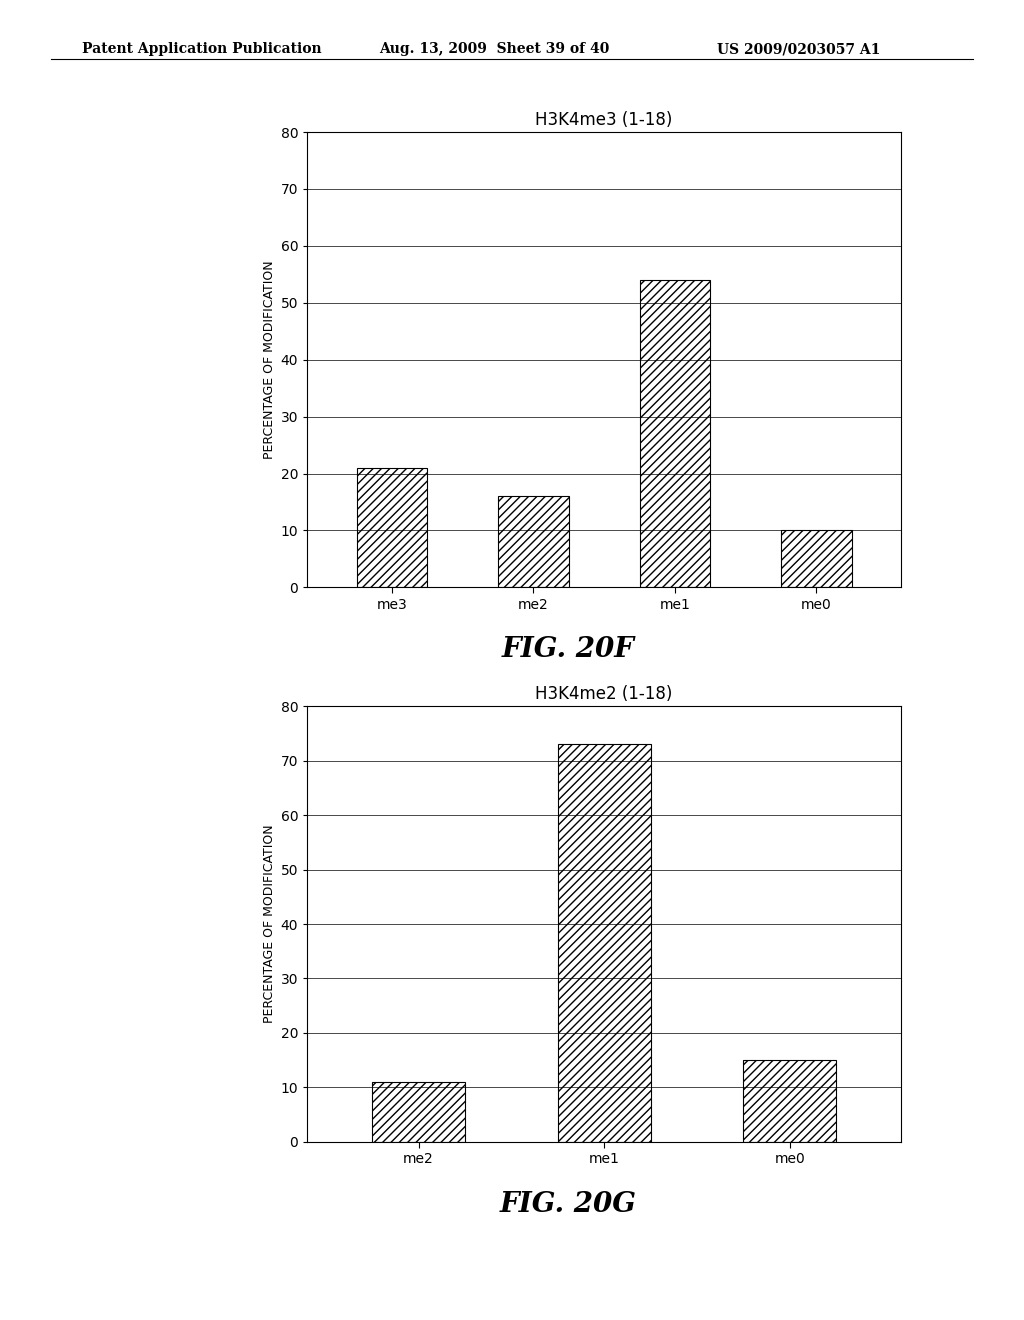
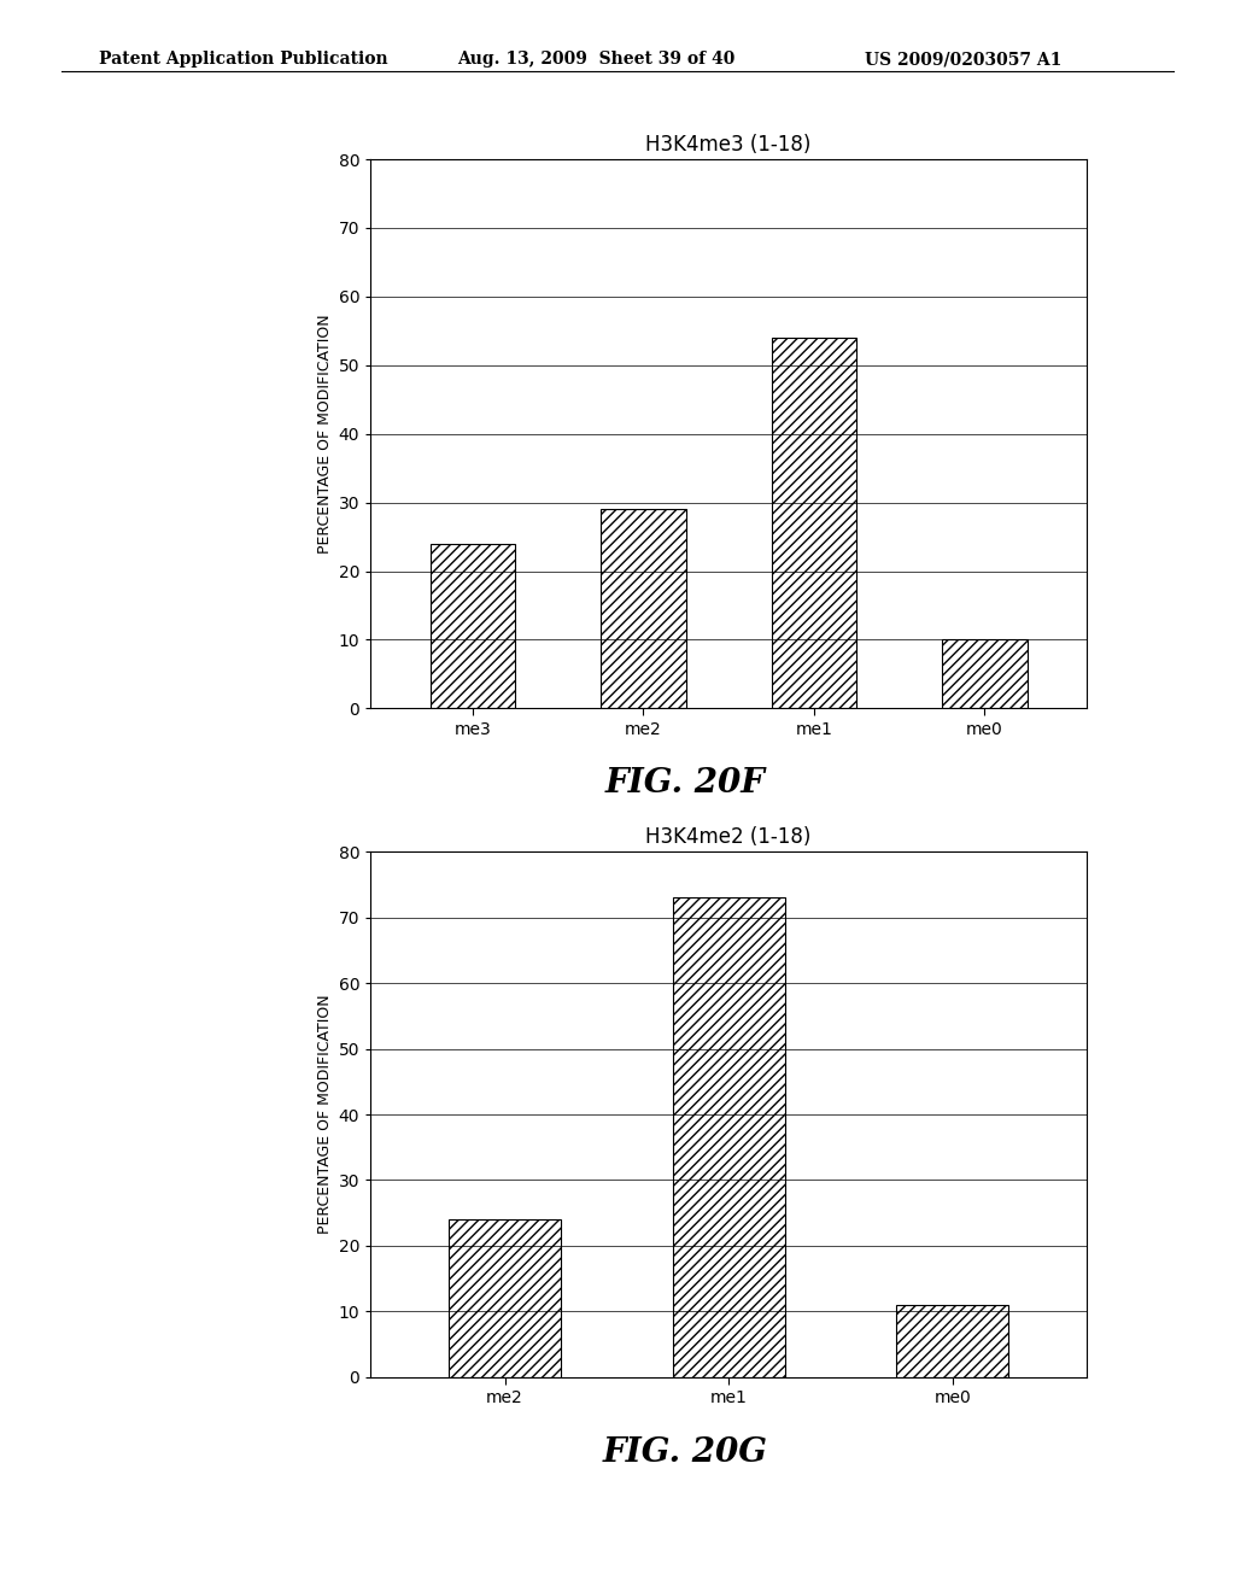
H3K4me3 (1-18)/me3: 21 -> 24
H3K4me3 (1-18)/me2: 16 -> 29
H3K4me2 (1-18)/me2: 11 -> 24
H3K4me2 (1-18)/me0: 15 -> 11
